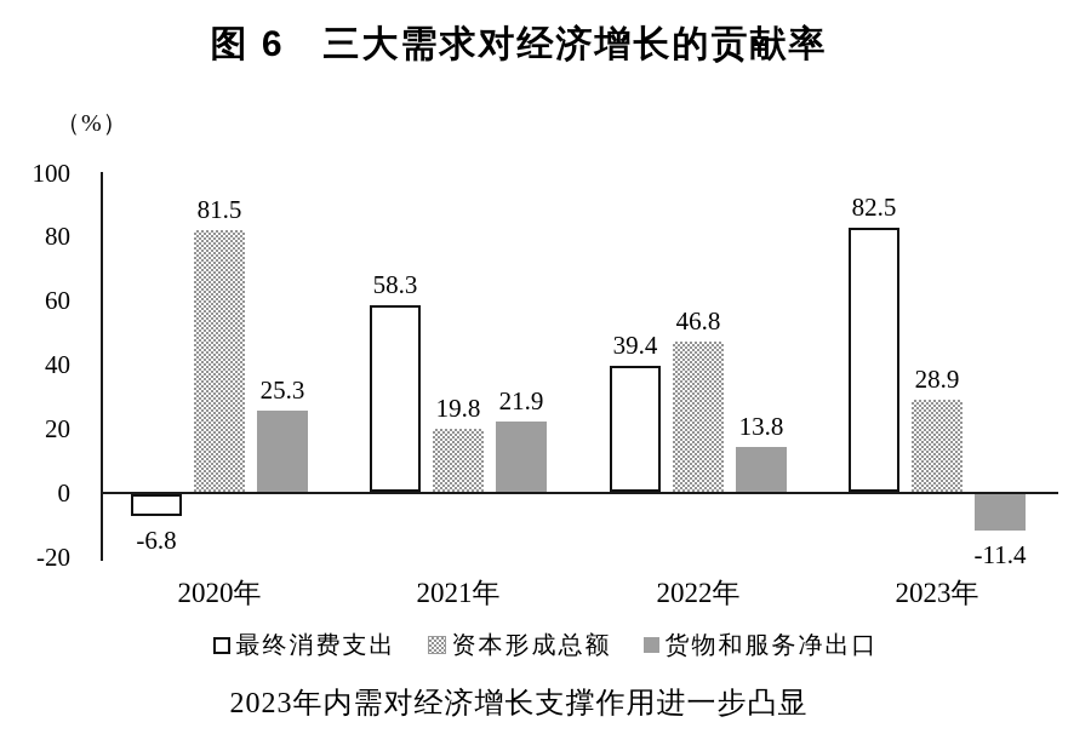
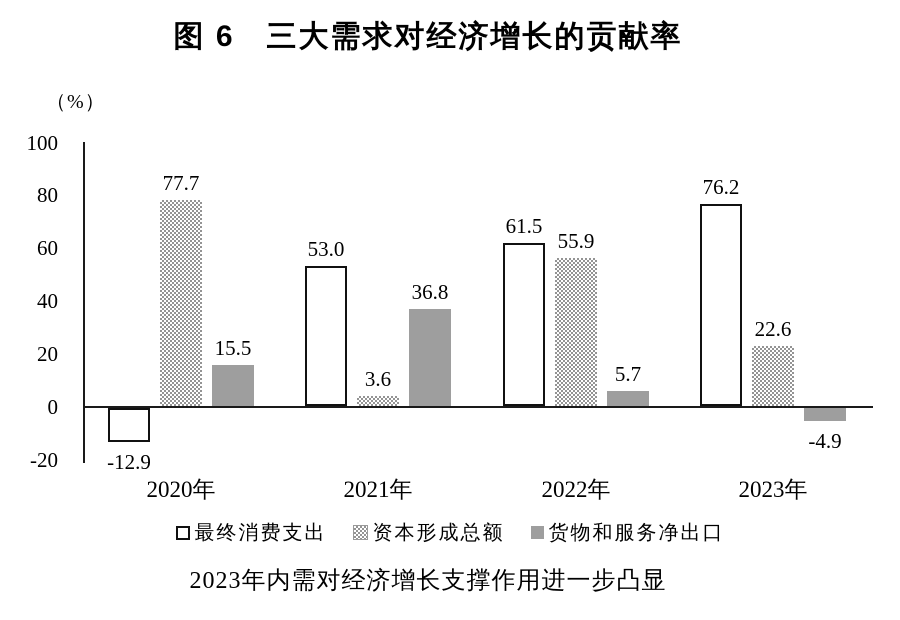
最终消费支出/2020年: -6.8 -> -12.9
资本形成总额/2020年: 81.5 -> 77.7
货物和服务净出口/2020年: 25.3 -> 15.5
最终消费支出/2021年: 58.3 -> 53.0
资本形成总额/2021年: 19.8 -> 3.6
货物和服务净出口/2021年: 21.9 -> 36.8
最终消费支出/2022年: 39.4 -> 61.5
资本形成总额/2022年: 46.8 -> 55.9
货物和服务净出口/2022年: 13.8 -> 5.7
最终消费支出/2023年: 82.5 -> 76.2
资本形成总额/2023年: 28.9 -> 22.6
货物和服务净出口/2023年: -11.4 -> -4.9
